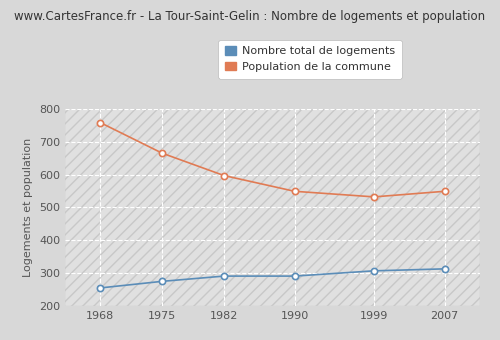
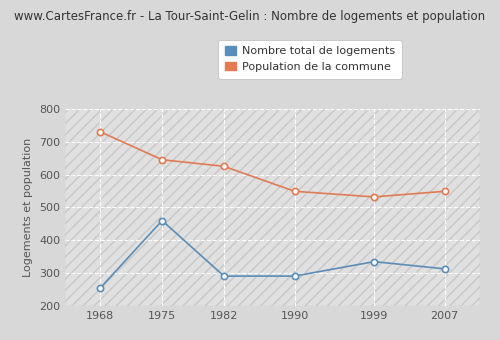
Population de la commune/1968: 758 -> 730
Nombre total de logements/1975: 275 -> 460
Population de la commune/1975: 665 -> 645
Population de la commune/1982: 597 -> 625
Nombre total de logements/1999: 307 -> 335
